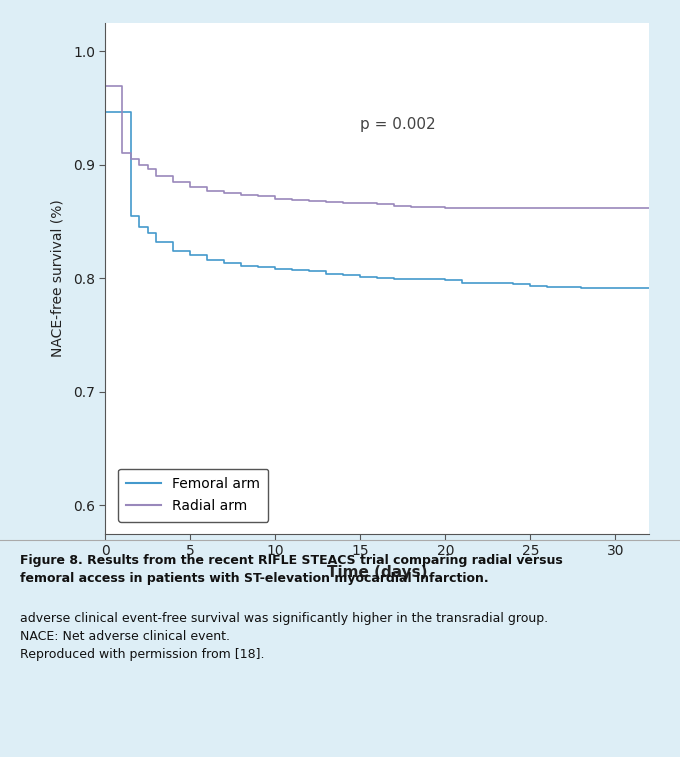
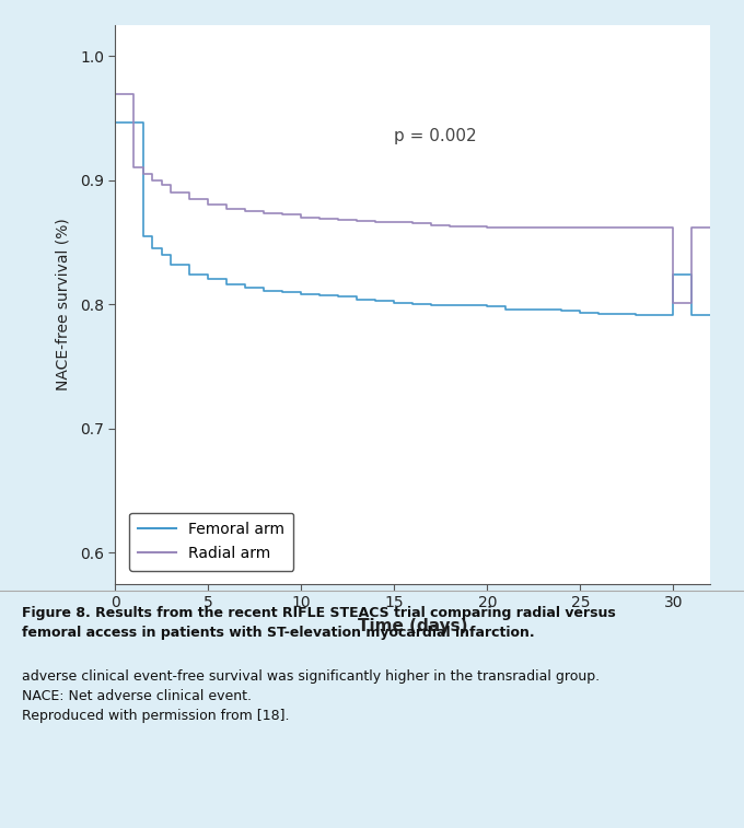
Femoral arm/30: 0.791 -> 0.824
Radial arm/30: 0.862 -> 0.801
